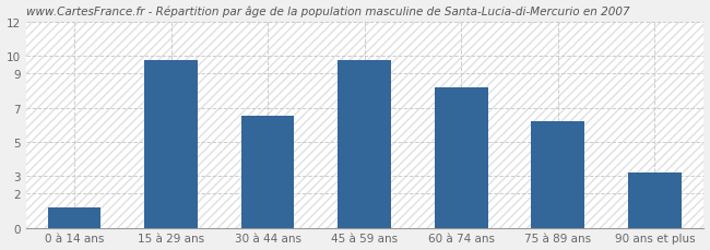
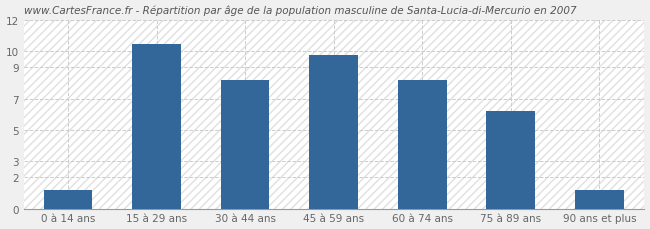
15 à 29 ans: 9.8 -> 10.5
30 à 44 ans: 6.5 -> 8.2
90 ans et plus: 3.2 -> 1.2
